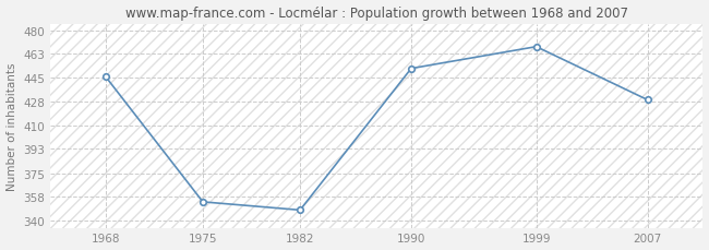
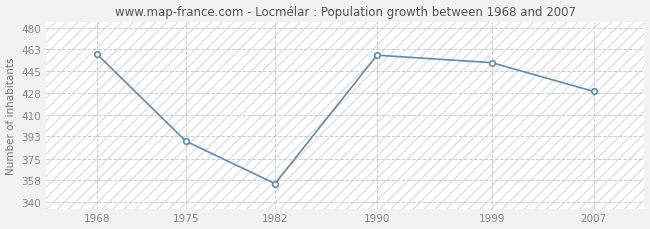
1968: 446 -> 459
1975: 354 -> 389
1982: 348 -> 355
1990: 452 -> 458
1999: 468 -> 452
